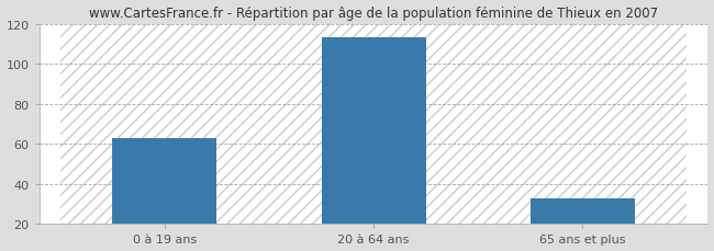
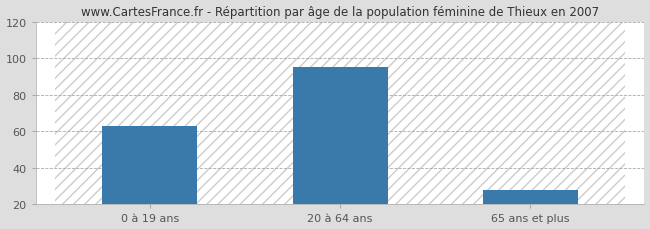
20 à 64 ans: 113 -> 95
65 ans et plus: 33 -> 28
